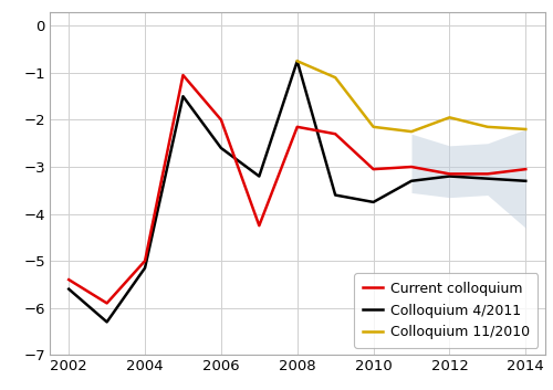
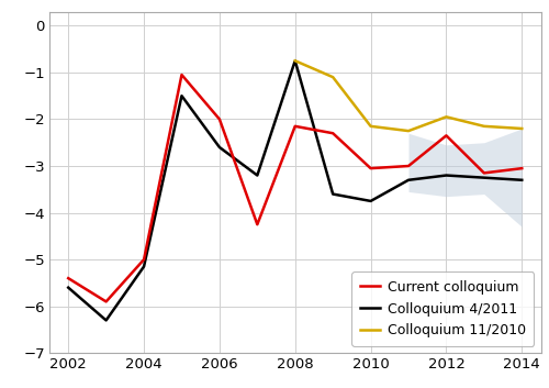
Current colloquium/2012: -3.15 -> -2.35
